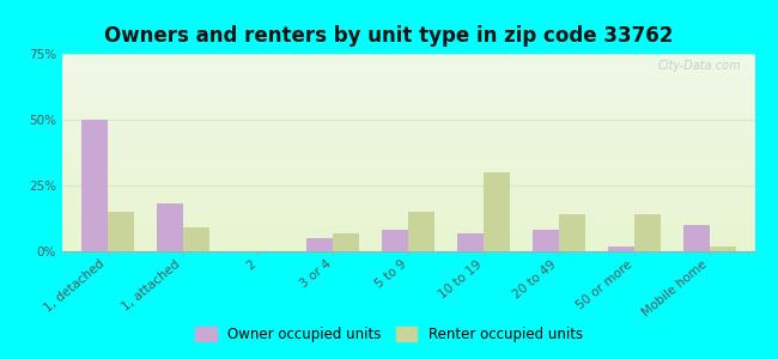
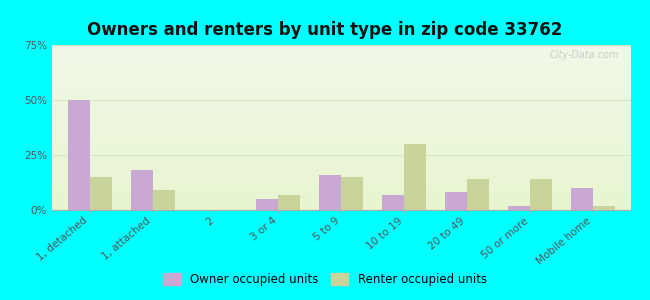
Owner occupied units/5 to 9: 8% -> 16%
